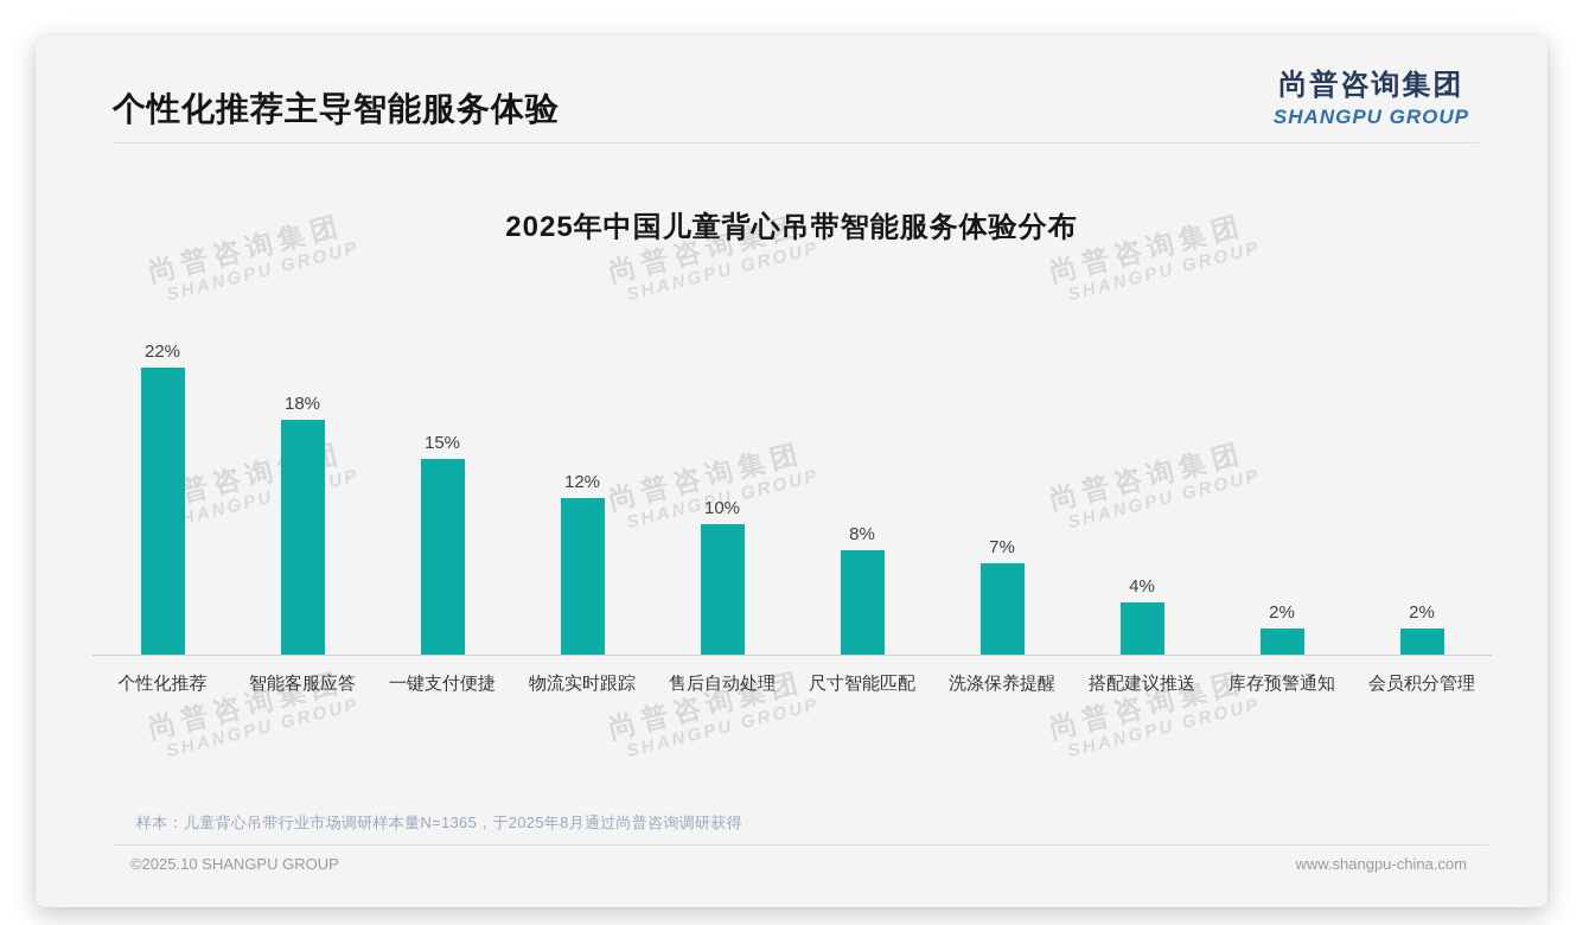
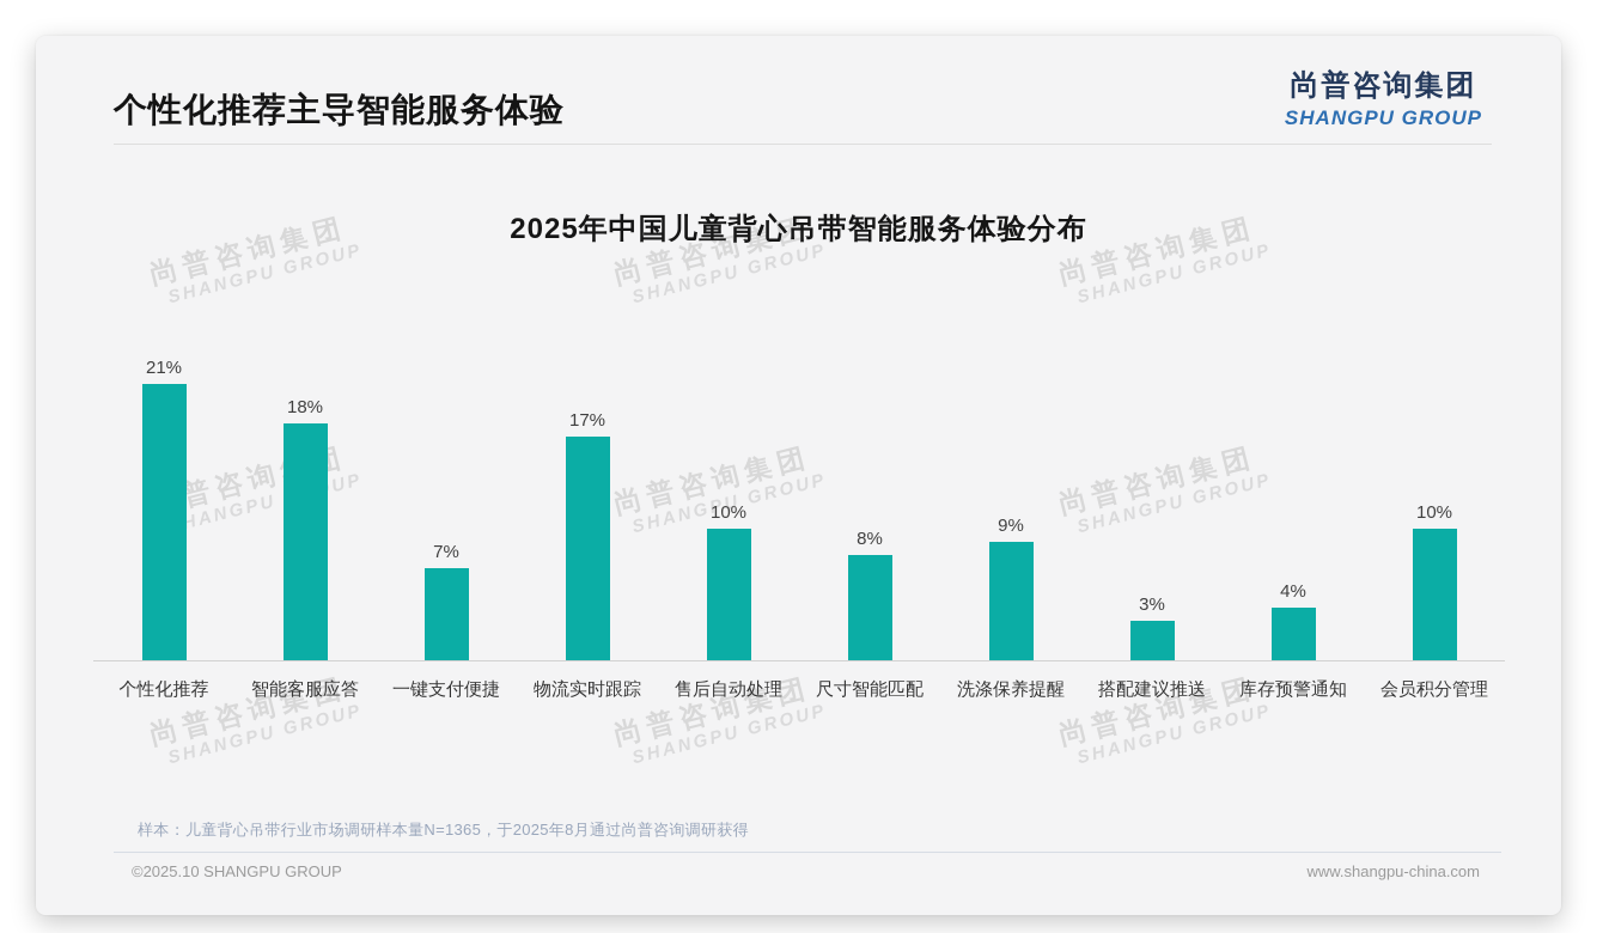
个性化推荐: 22% -> 21%
一键支付便捷: 15% -> 7%
物流实时跟踪: 12% -> 17%
洗涤保养提醒: 7% -> 9%
搭配建议推送: 4% -> 3%
库存预警通知: 2% -> 4%
会员积分管理: 2% -> 10%
